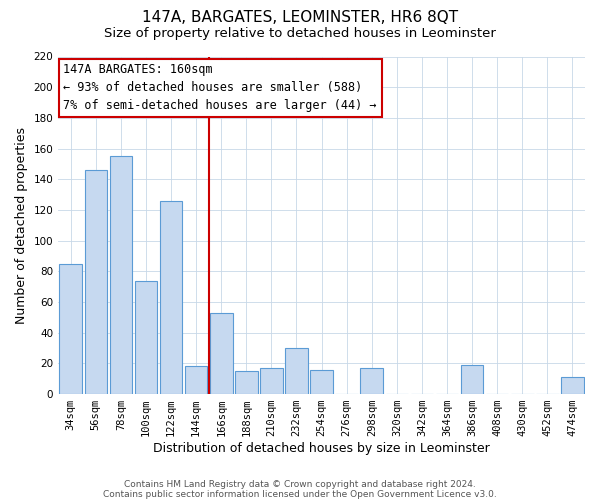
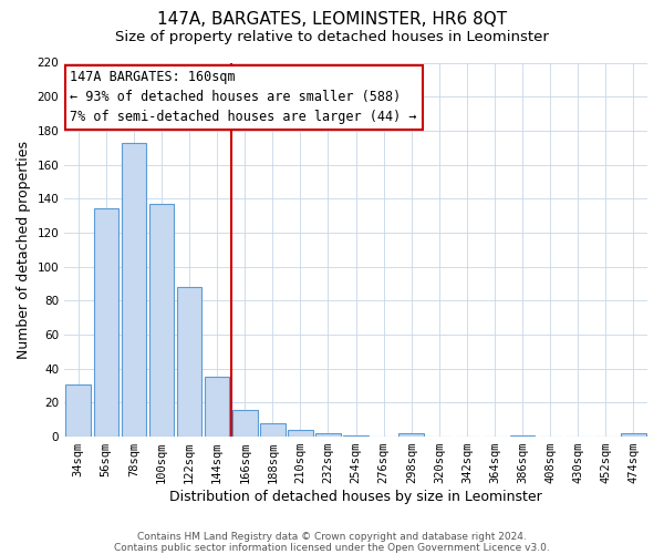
34sqm: 85 -> 31
56sqm: 146 -> 134
78sqm: 155 -> 173
100sqm: 74 -> 137
122sqm: 126 -> 88
144sqm: 18 -> 35
166sqm: 53 -> 16
188sqm: 15 -> 8
210sqm: 17 -> 4
232sqm: 30 -> 2
254sqm: 16 -> 1
298sqm: 17 -> 2
386sqm: 19 -> 1
474sqm: 11 -> 2
